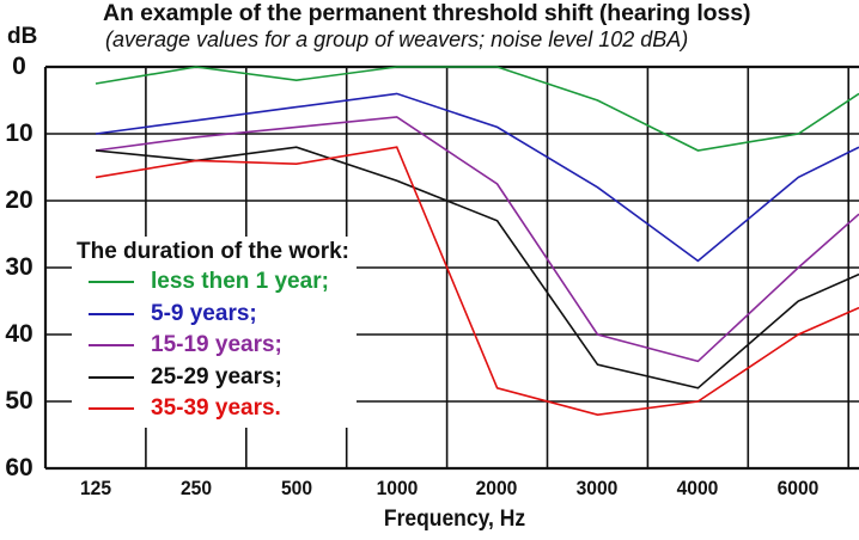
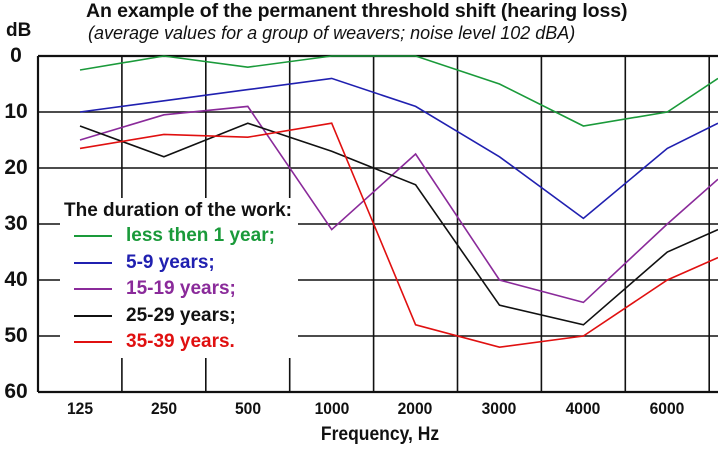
15-19 years;/125: 12 -> 15
25-29 years;/250: 14 -> 18
15-19 years;/1000: 8 -> 31
